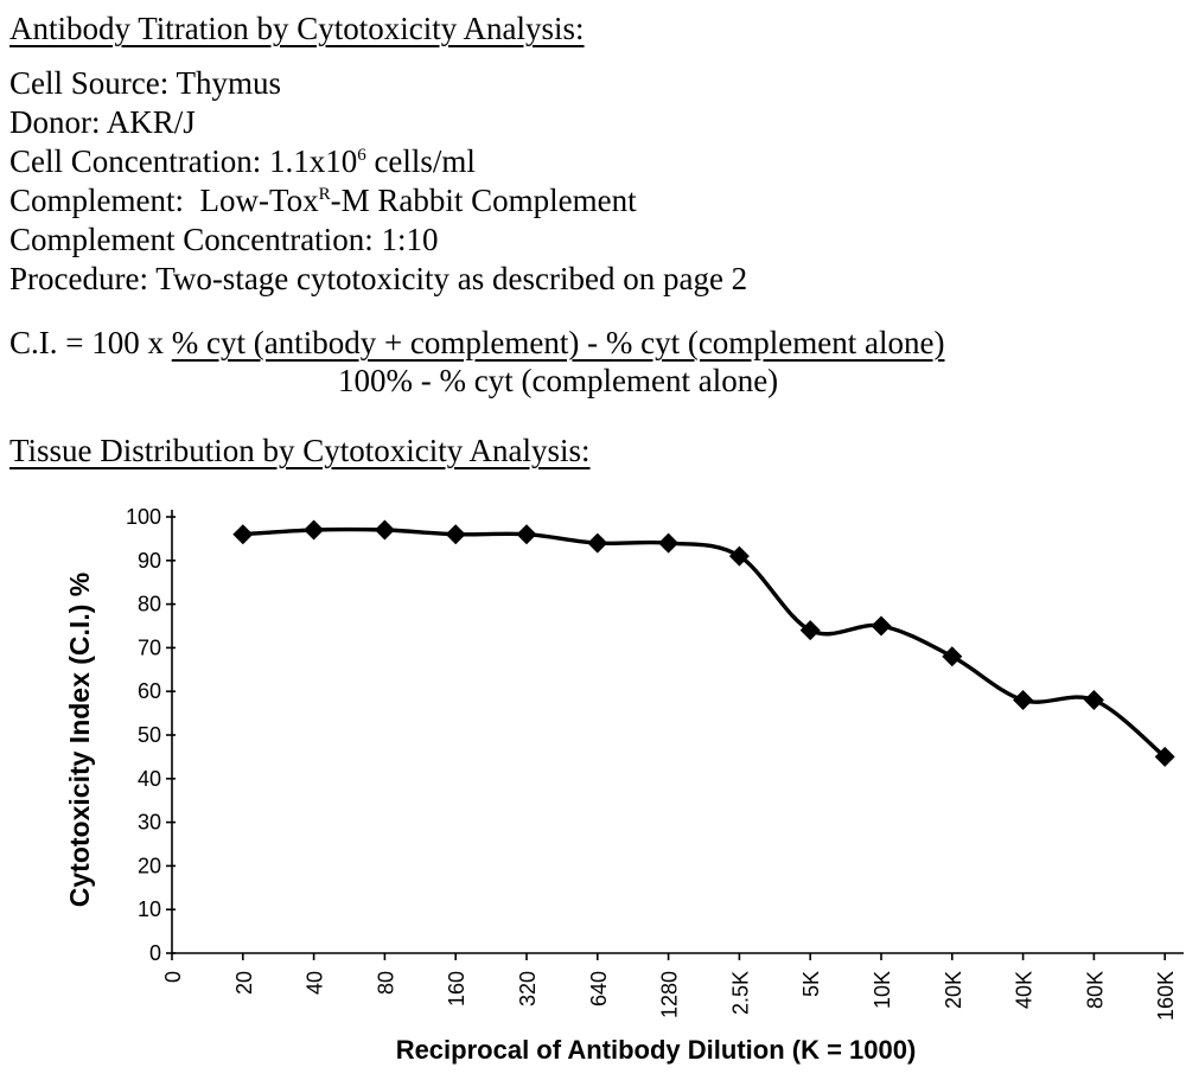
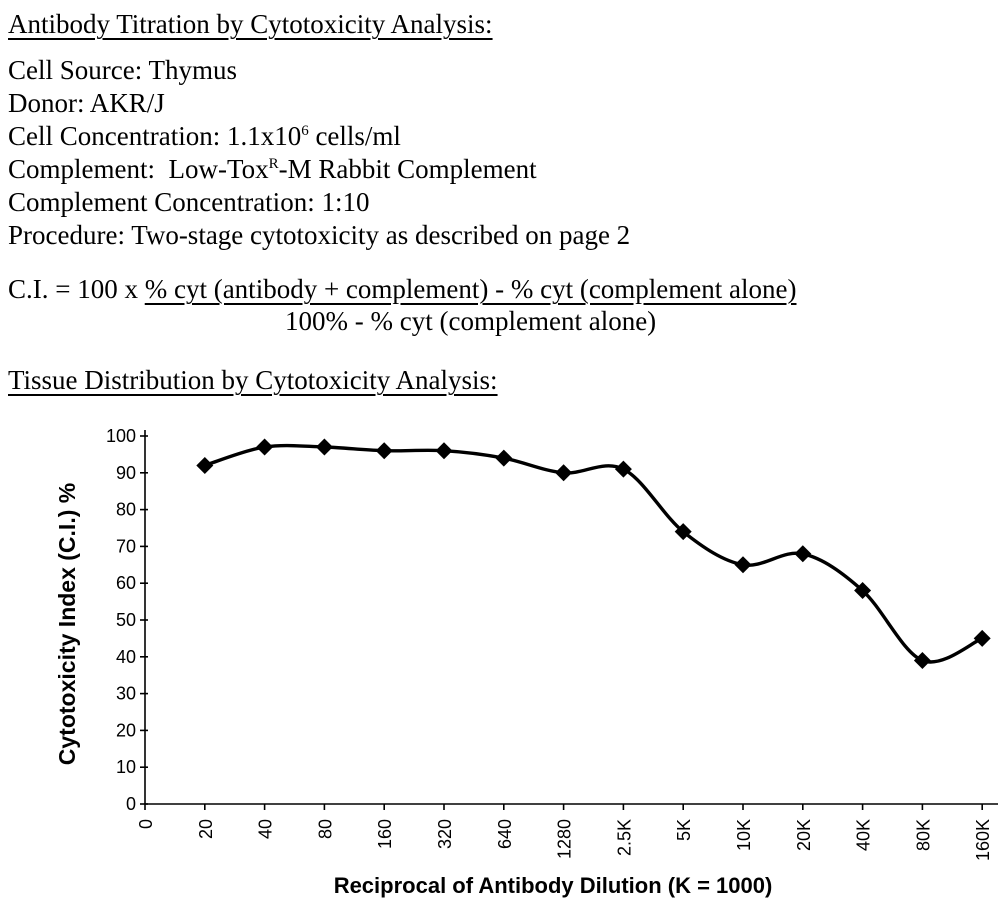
20: 96 -> 92
1280: 94 -> 90
10K: 75 -> 65
80K: 58 -> 39
